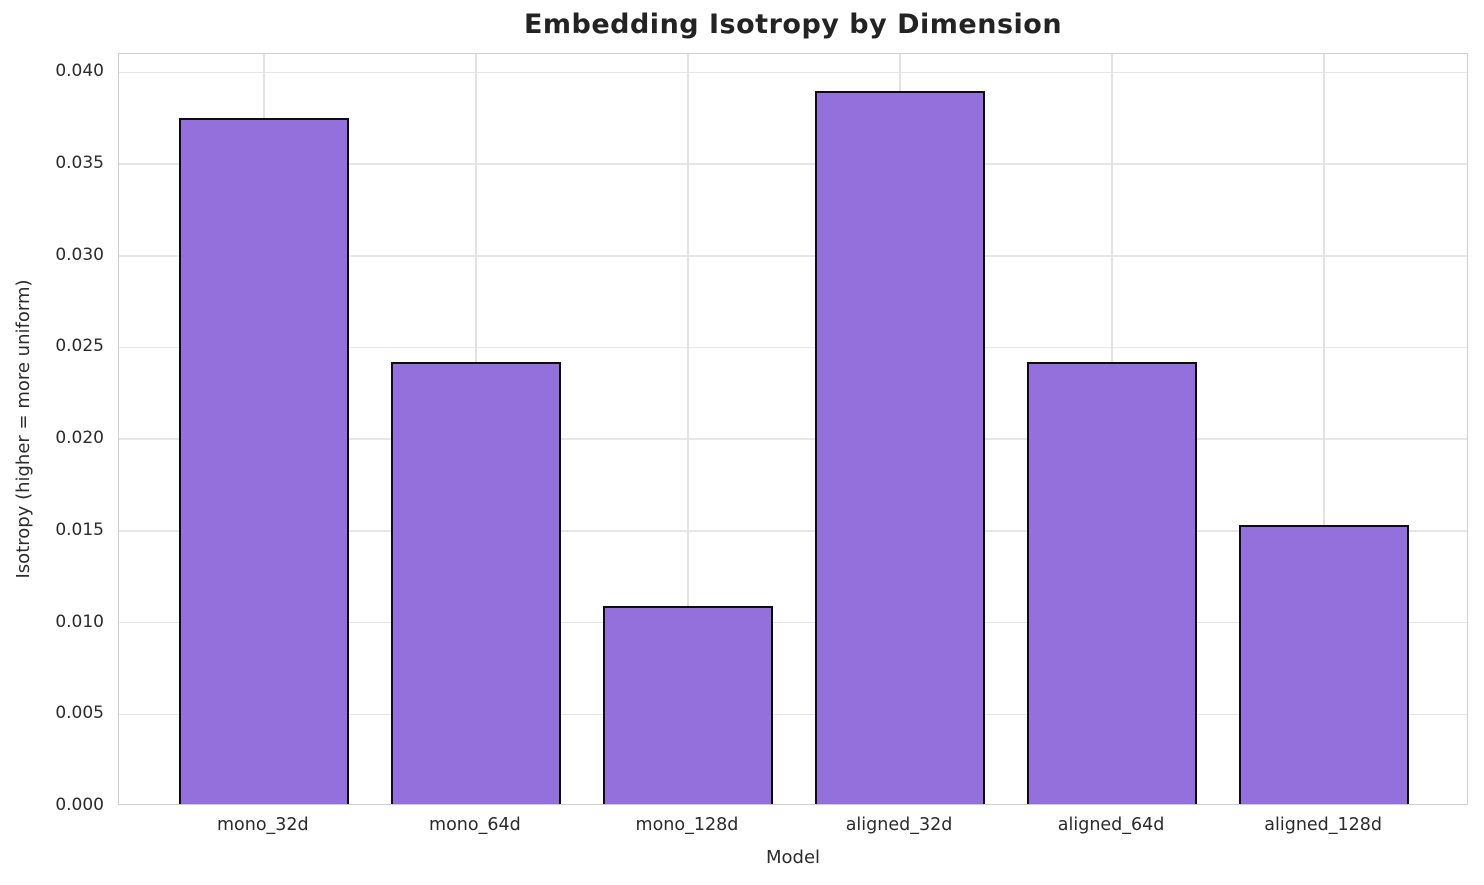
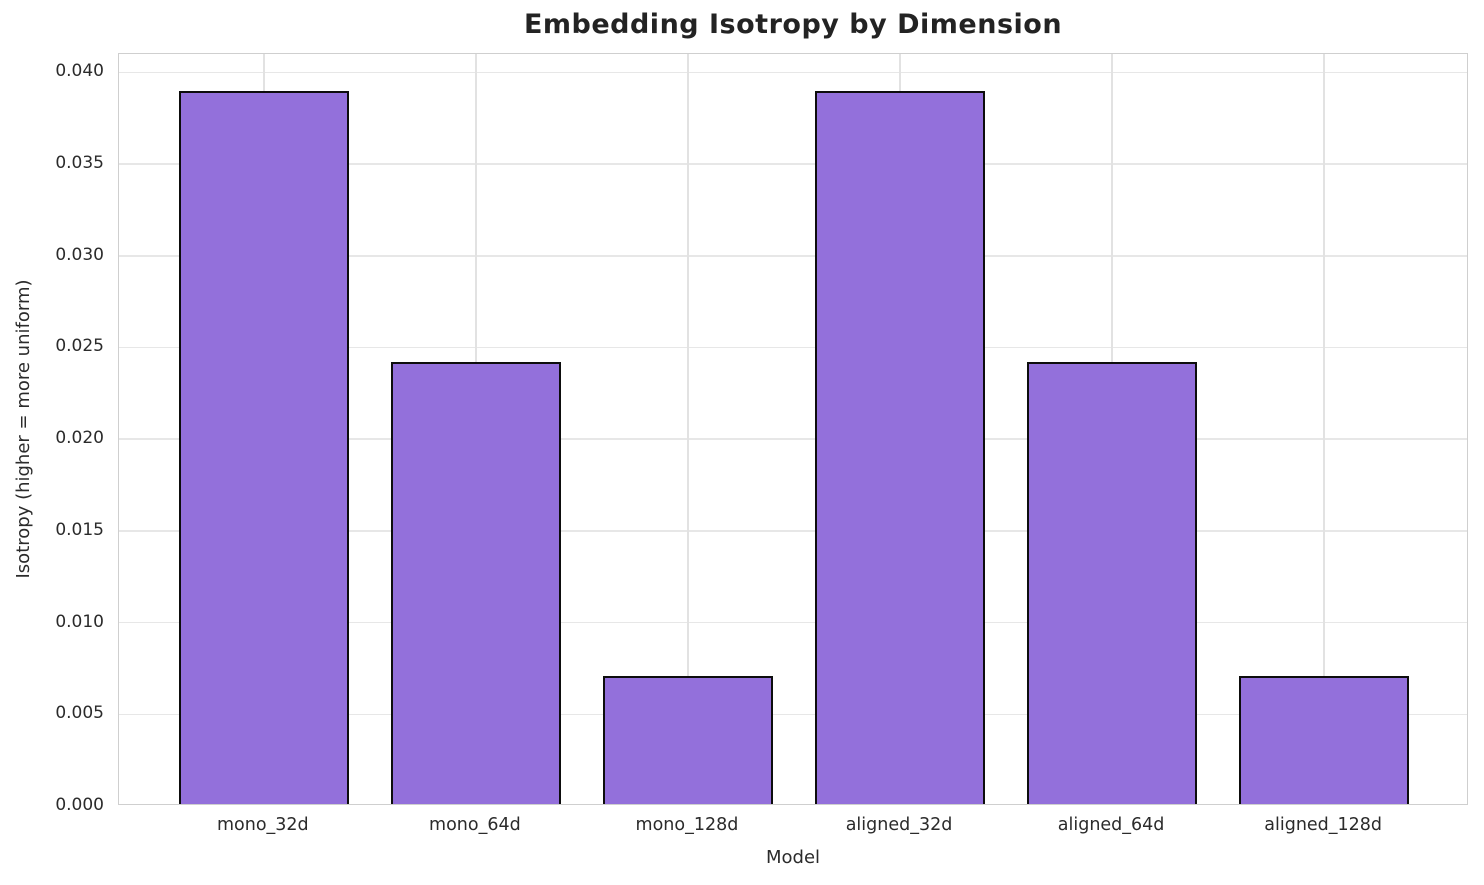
mono_32d: 0.0375 -> 0.0390
mono_128d: 0.0109 -> 0.0071
aligned_128d: 0.0153 -> 0.0071
